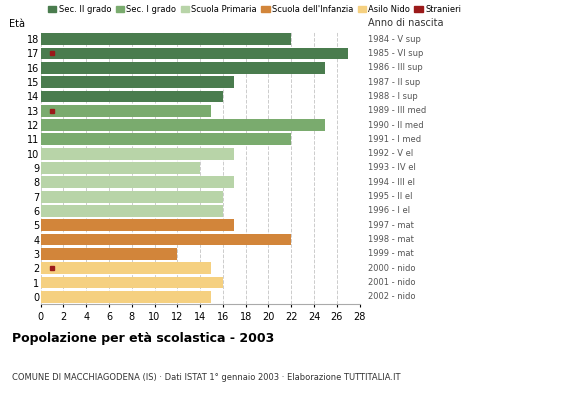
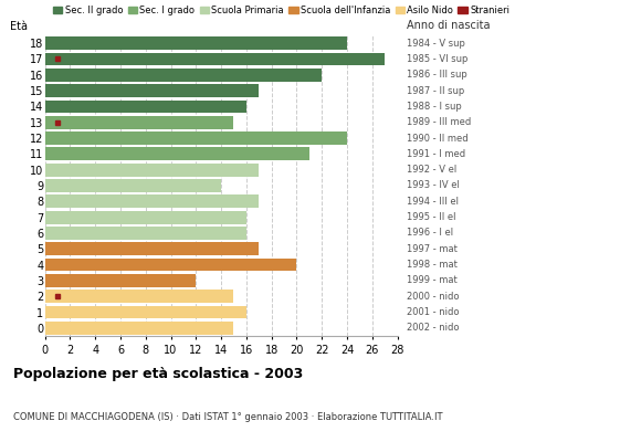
18: 22 -> 24
16: 25 -> 22
12: 25 -> 24
11: 22 -> 21
4: 22 -> 20
